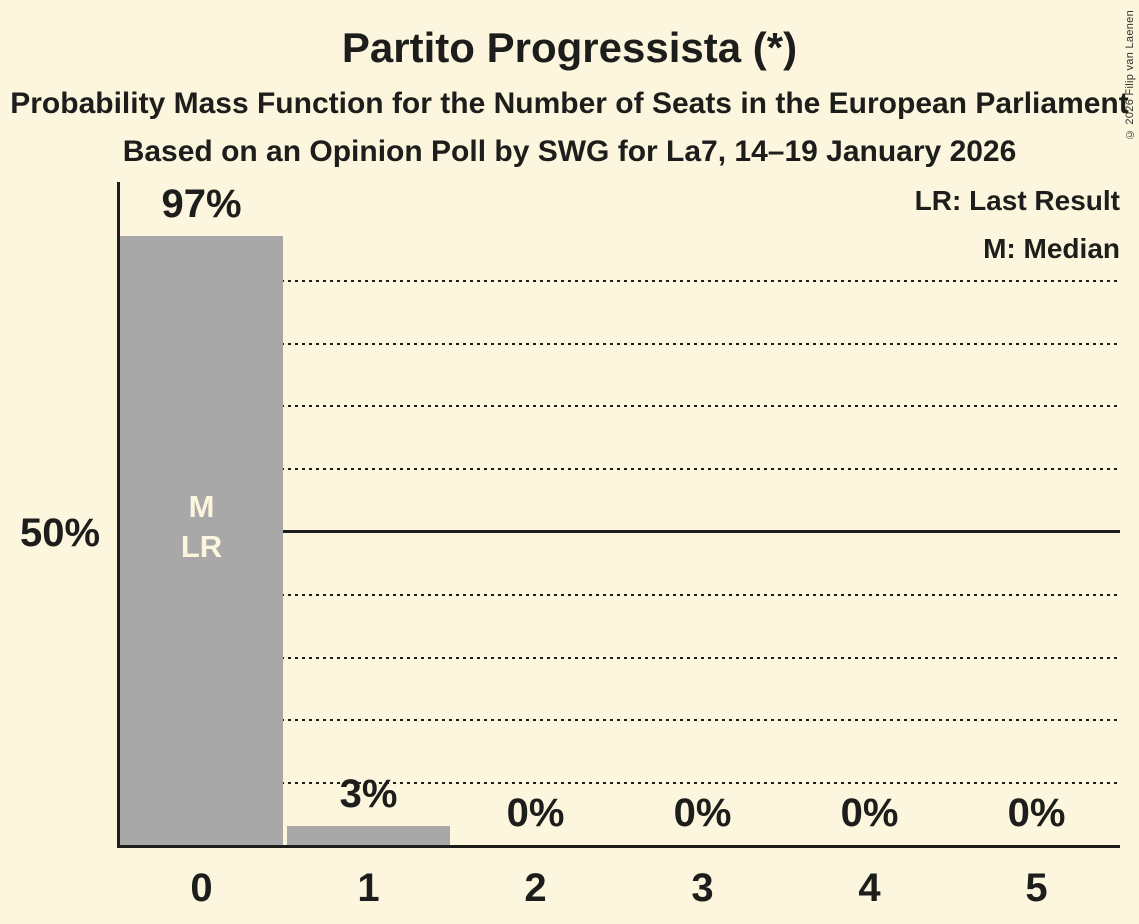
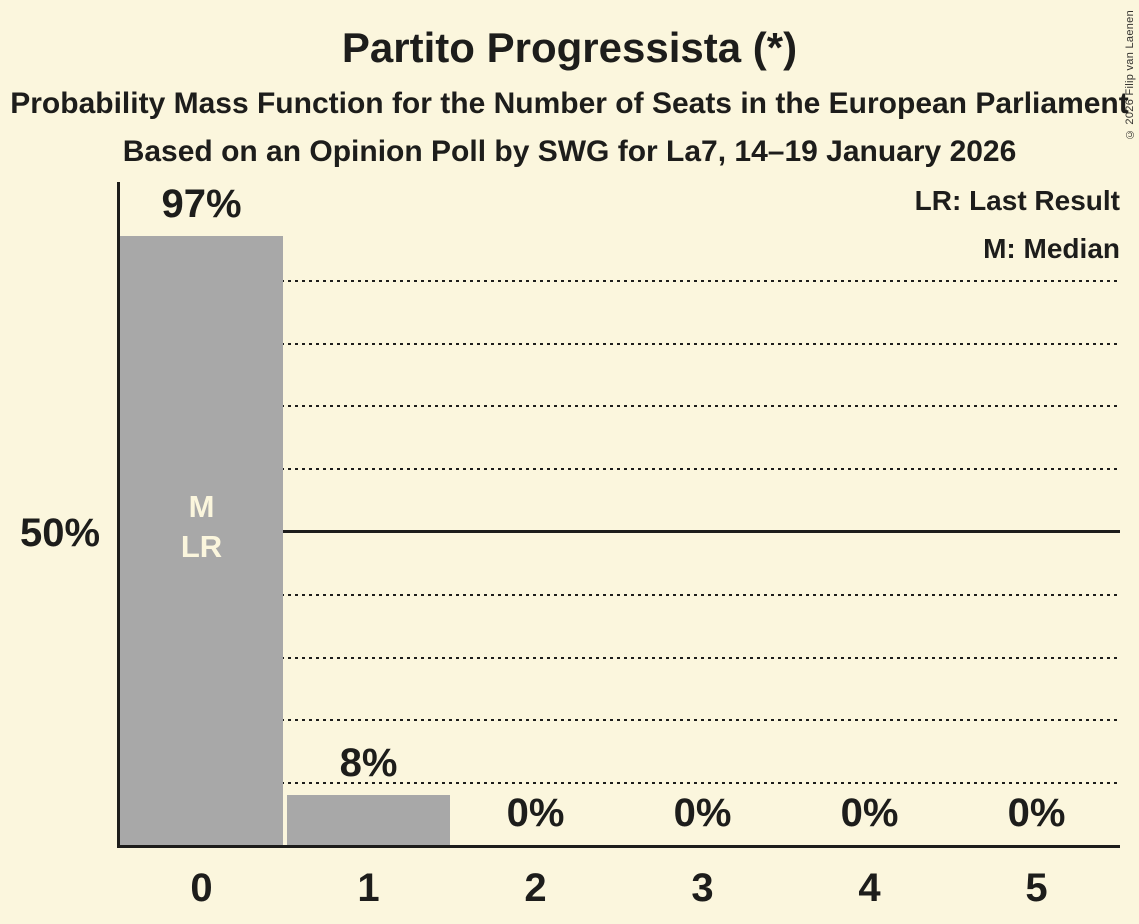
1: 3% -> 8%
